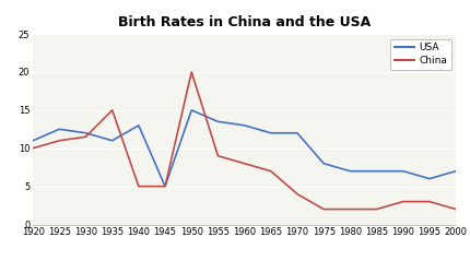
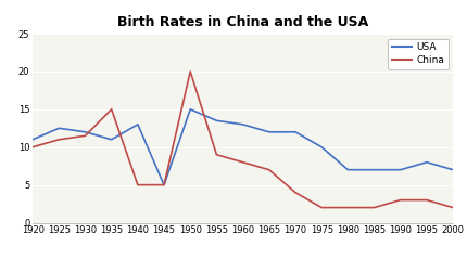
USA/1975: 8.0 -> 10.0
USA/1995: 6.0 -> 8.0
